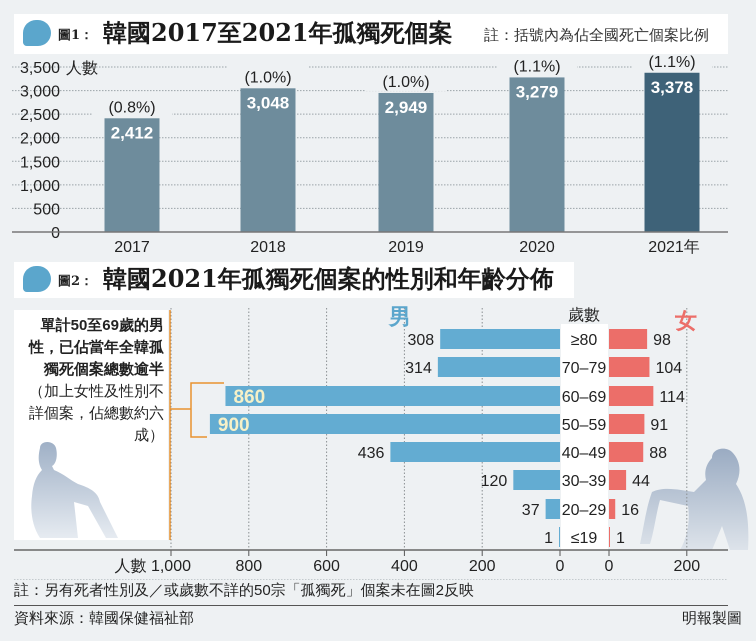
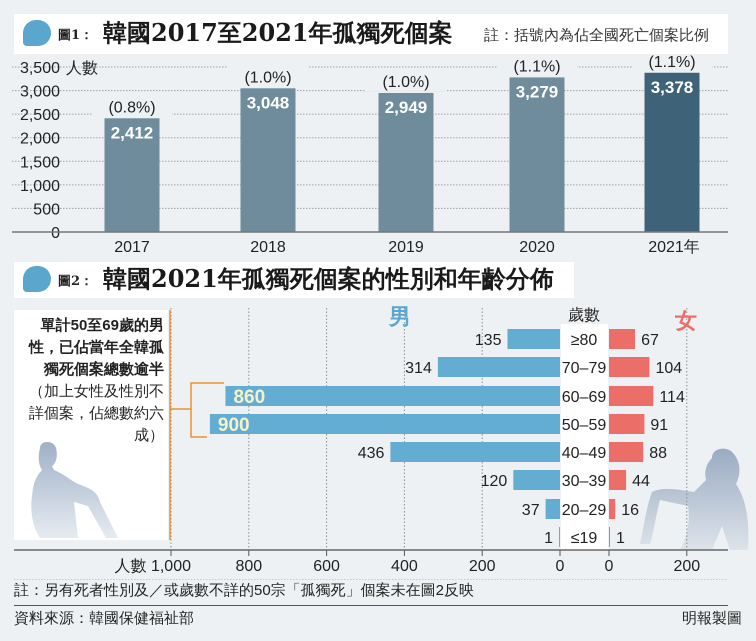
韓國2021年孤獨死個案的性別和年齡分佈/男/≥80: 308 -> 135
韓國2021年孤獨死個案的性別和年齡分佈/女/≥80: 98 -> 67
